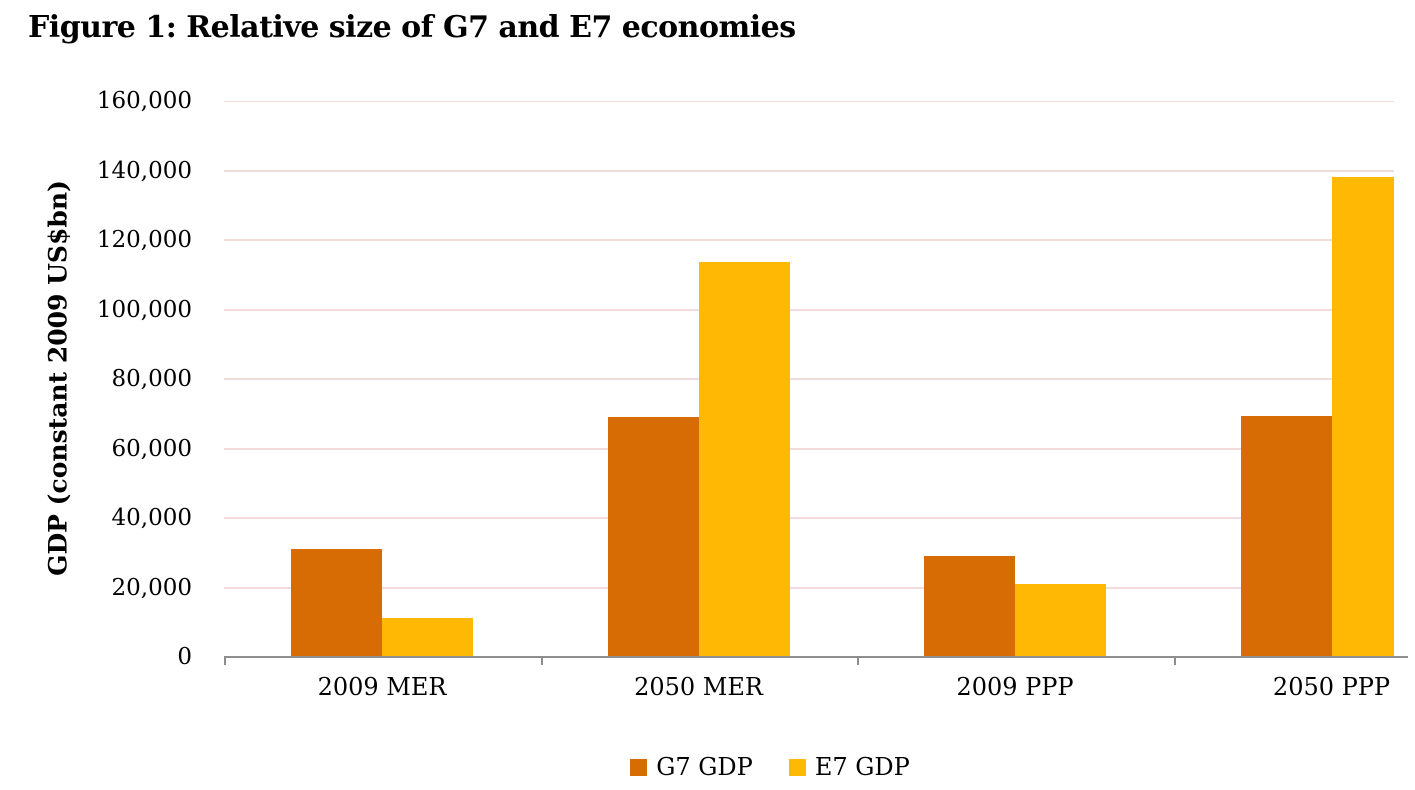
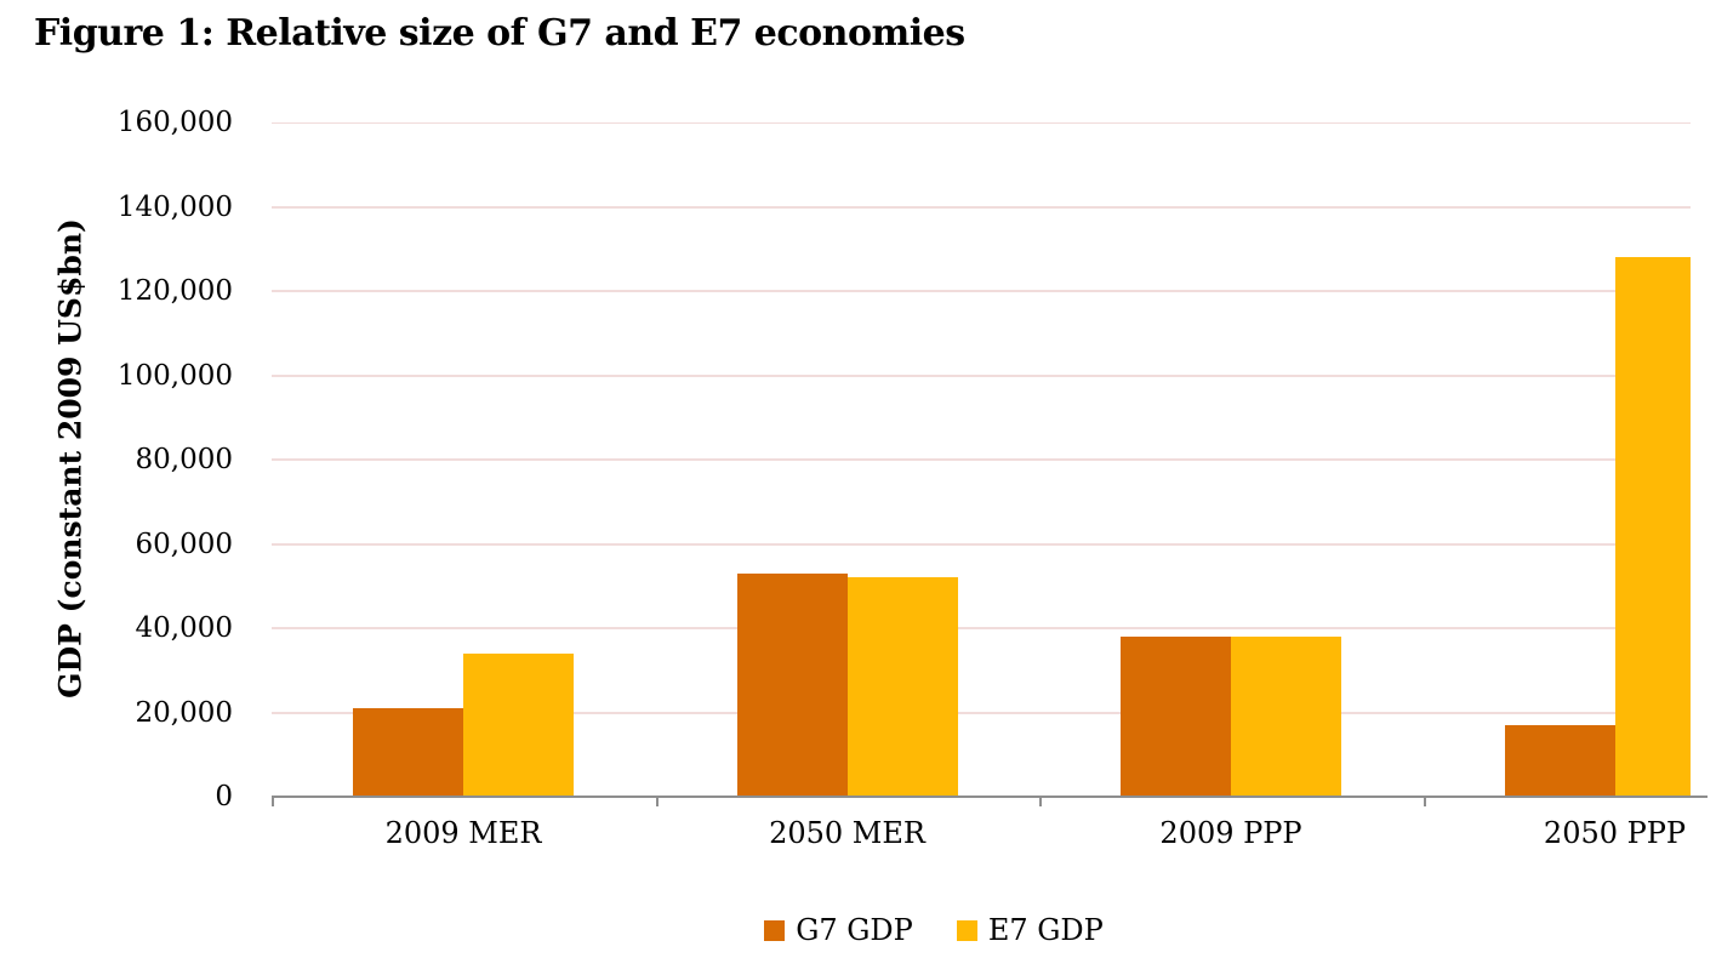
G7 GDP/2009 MER: 31000 -> 21000
E7 GDP/2009 MER: 11000 -> 34000
G7 GDP/2050 MER: 69000 -> 53000
E7 GDP/2050 MER: 114000 -> 52000
G7 GDP/2009 PPP: 29000 -> 38000
E7 GDP/2009 PPP: 21000 -> 38000
G7 GDP/2050 PPP: 69000 -> 17000
E7 GDP/2050 PPP: 138000 -> 128000
